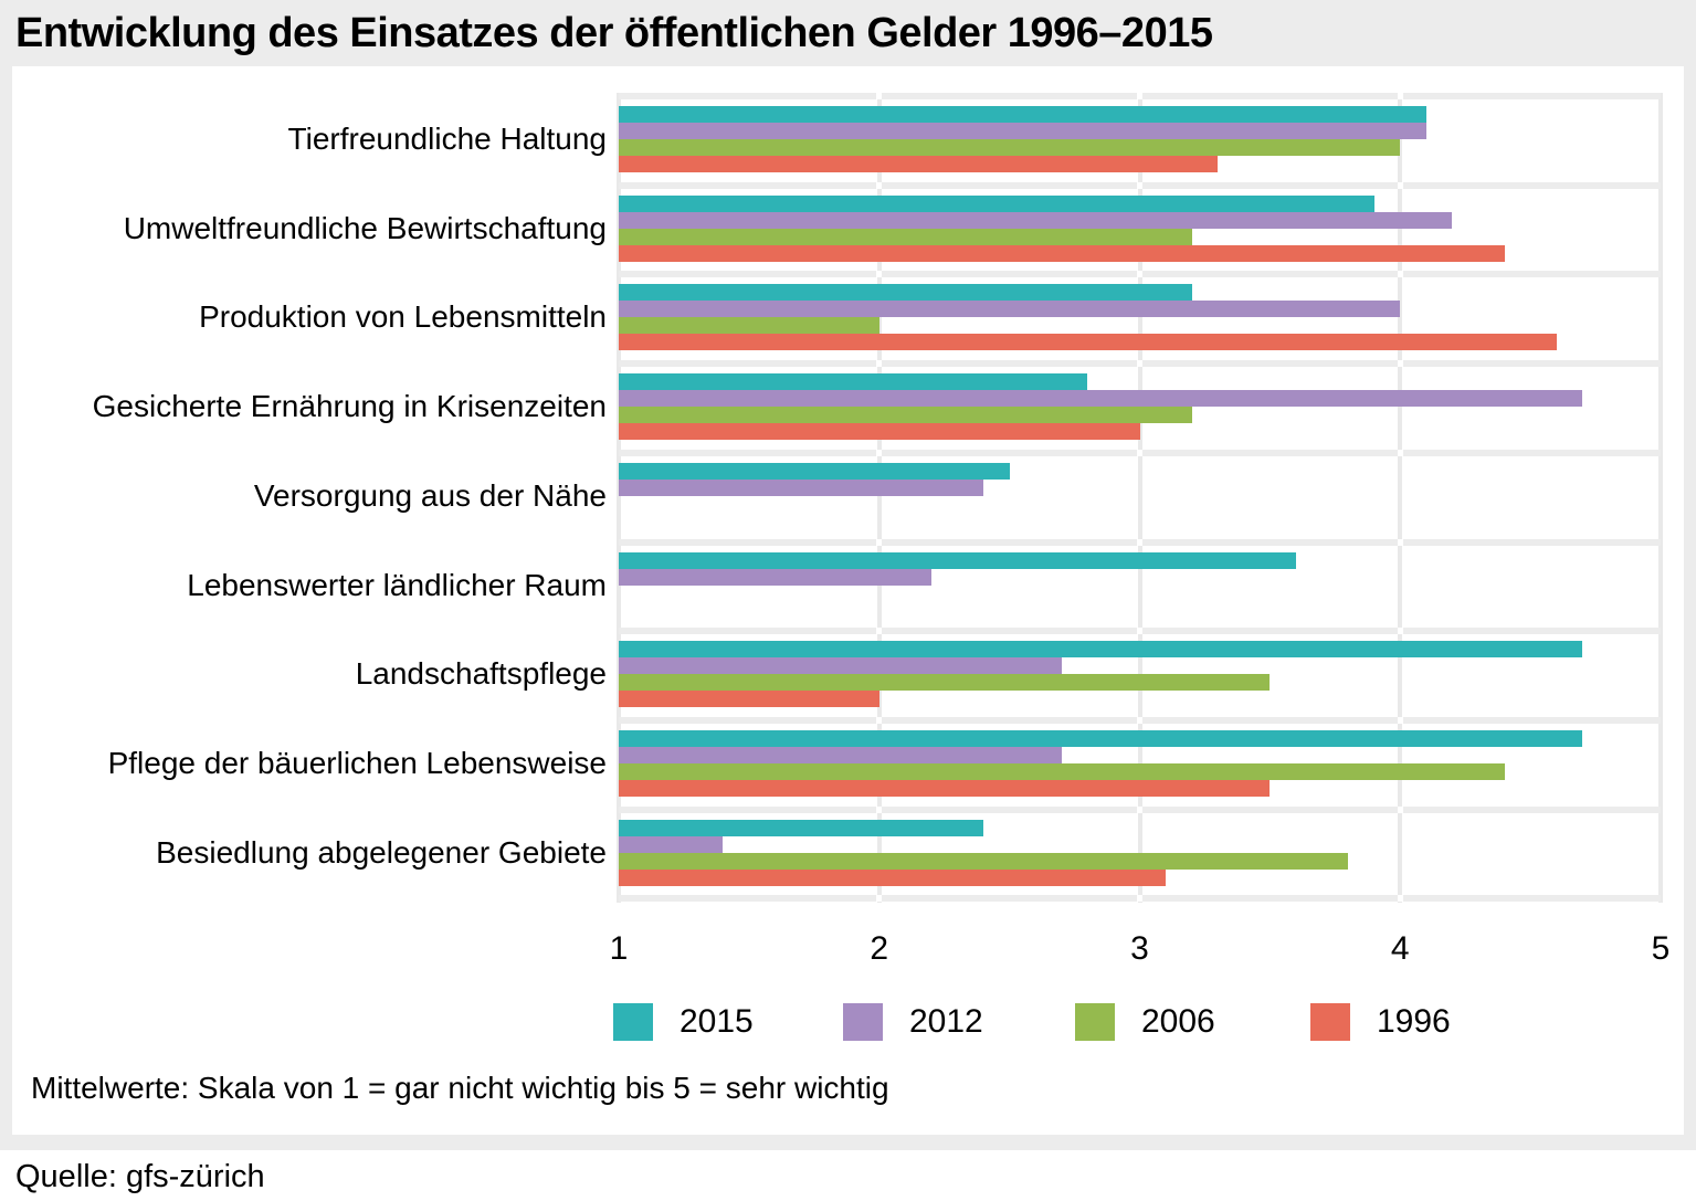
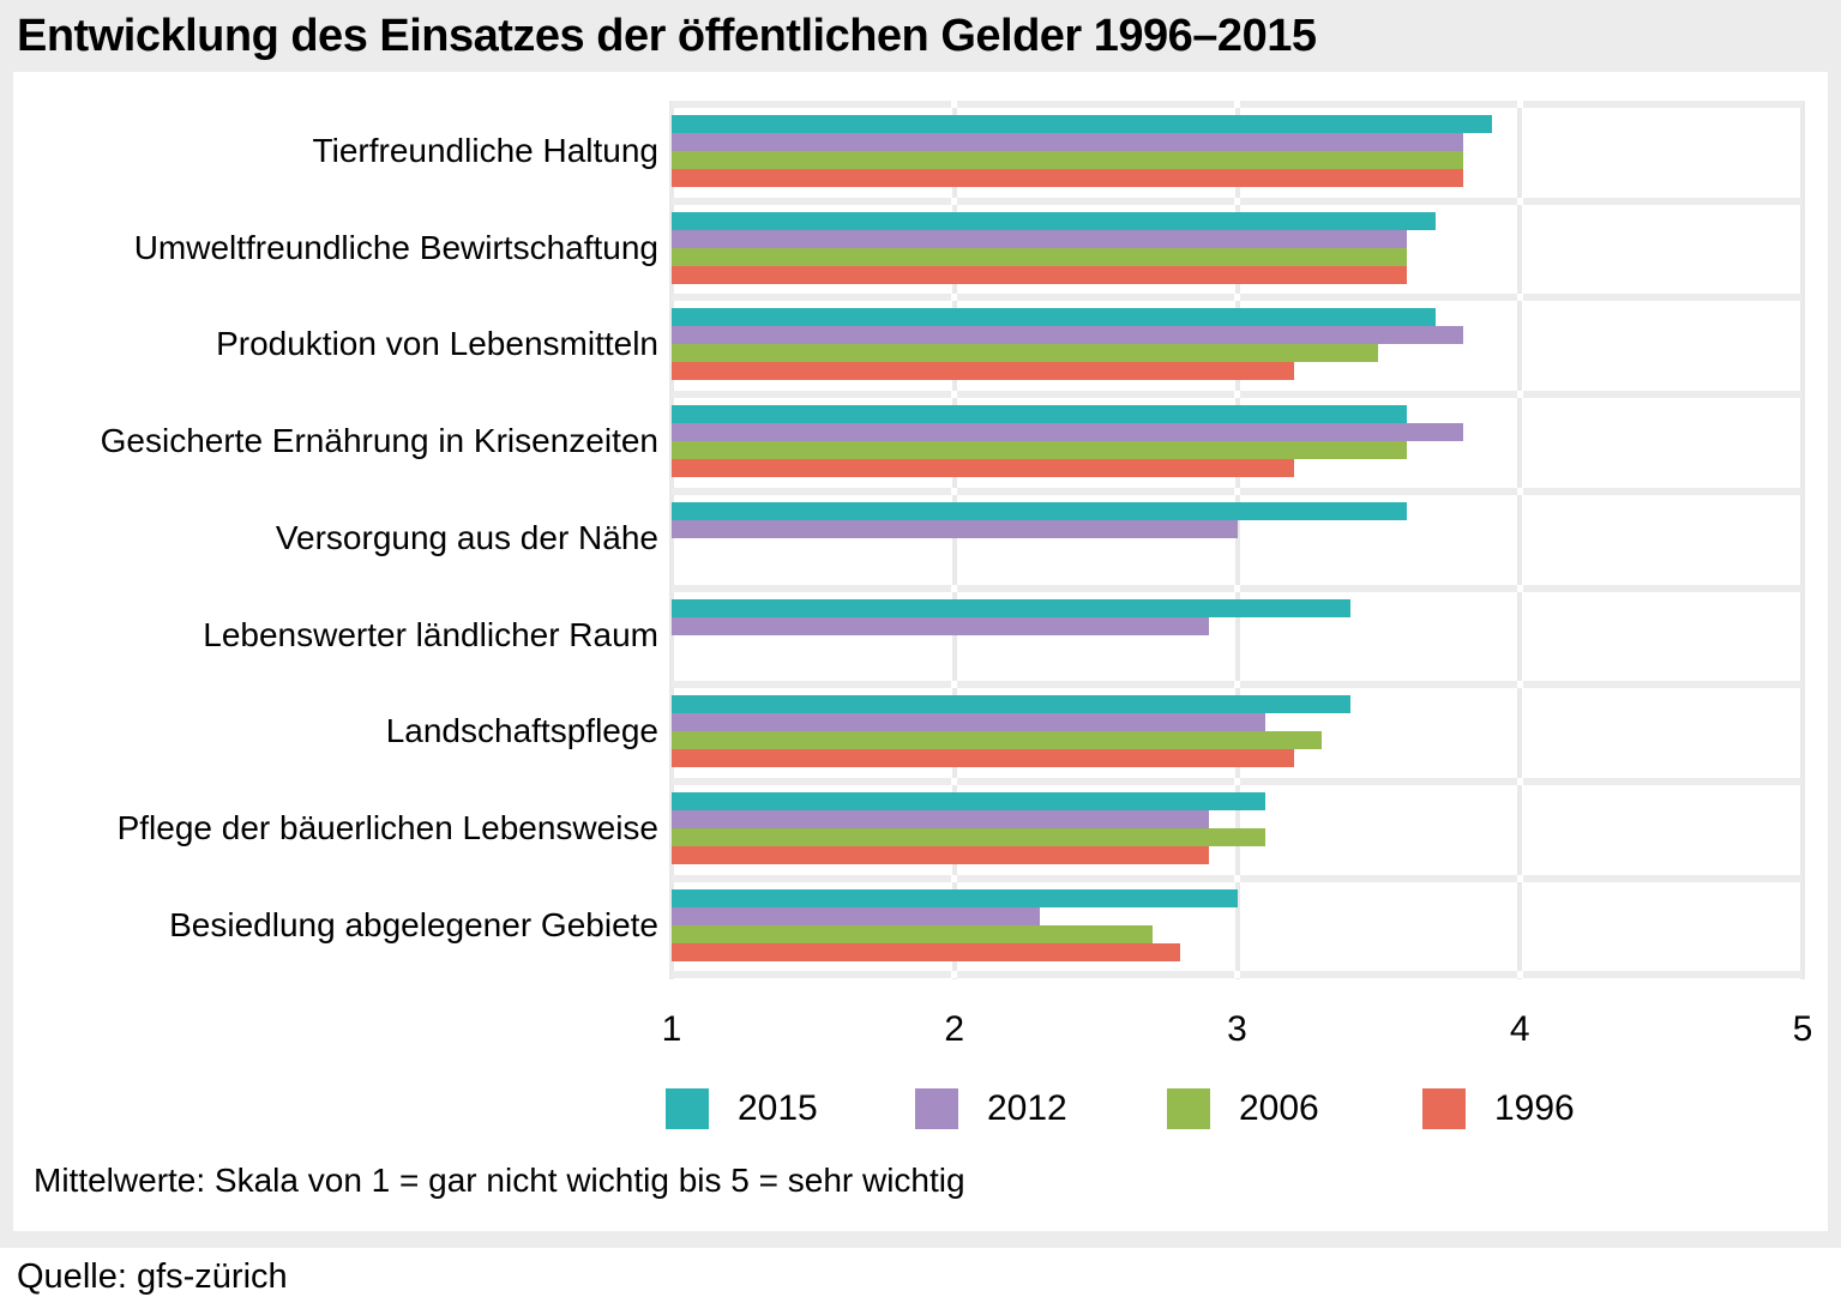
2015/Tierfreundliche Haltung: 4.1 -> 3.9
2012/Tierfreundliche Haltung: 4.1 -> 3.8
2006/Tierfreundliche Haltung: 4.0 -> 3.8
1996/Tierfreundliche Haltung: 3.3 -> 3.8
2015/Umweltfreundliche Bewirtschaftung: 3.9 -> 3.7
2012/Umweltfreundliche Bewirtschaftung: 4.2 -> 3.6
2006/Umweltfreundliche Bewirtschaftung: 3.2 -> 3.6
1996/Umweltfreundliche Bewirtschaftung: 4.4 -> 3.6
2015/Produktion von Lebensmitteln: 3.2 -> 3.7
2012/Produktion von Lebensmitteln: 4.0 -> 3.8
2006/Produktion von Lebensmitteln: 2.0 -> 3.5
1996/Produktion von Lebensmitteln: 4.6 -> 3.2
2015/Gesicherte Ernährung in Krisenzeiten: 2.8 -> 3.6
2012/Gesicherte Ernährung in Krisenzeiten: 4.7 -> 3.8
2006/Gesicherte Ernährung in Krisenzeiten: 3.2 -> 3.6
1996/Gesicherte Ernährung in Krisenzeiten: 3.0 -> 3.2
2015/Versorgung aus der Nähe: 2.5 -> 3.6
2012/Versorgung aus der Nähe: 2.4 -> 3.0
2015/Lebenswerter ländlicher Raum: 3.6 -> 3.4
2012/Lebenswerter ländlicher Raum: 2.2 -> 2.9
2015/Landschaftspflege: 4.7 -> 3.4
2012/Landschaftspflege: 2.7 -> 3.1
2006/Landschaftspflege: 3.5 -> 3.3
1996/Landschaftspflege: 2.0 -> 3.2
2015/Pflege der bäuerlichen Lebensweise: 4.7 -> 3.1
2012/Pflege der bäuerlichen Lebensweise: 2.7 -> 2.9
2006/Pflege der bäuerlichen Lebensweise: 4.4 -> 3.1
1996/Pflege der bäuerlichen Lebensweise: 3.5 -> 2.9
2015/Besiedlung abgelegener Gebiete: 2.4 -> 3.0
2012/Besiedlung abgelegener Gebiete: 1.4 -> 2.3
2006/Besiedlung abgelegener Gebiete: 3.8 -> 2.7
1996/Besiedlung abgelegener Gebiete: 3.1 -> 2.8
